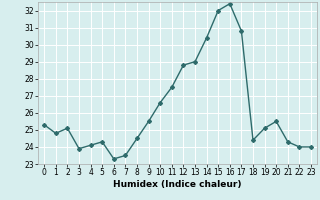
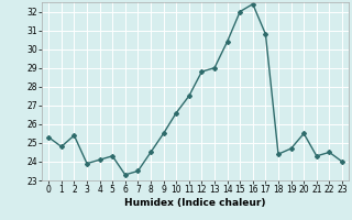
2: 25.1 -> 25.4
19: 25.1 -> 24.7
22: 24.0 -> 24.5
